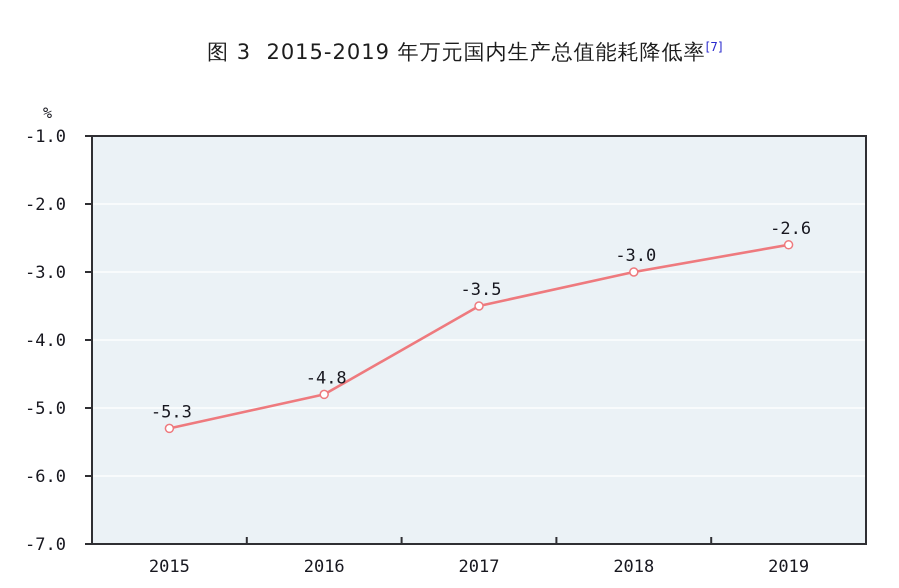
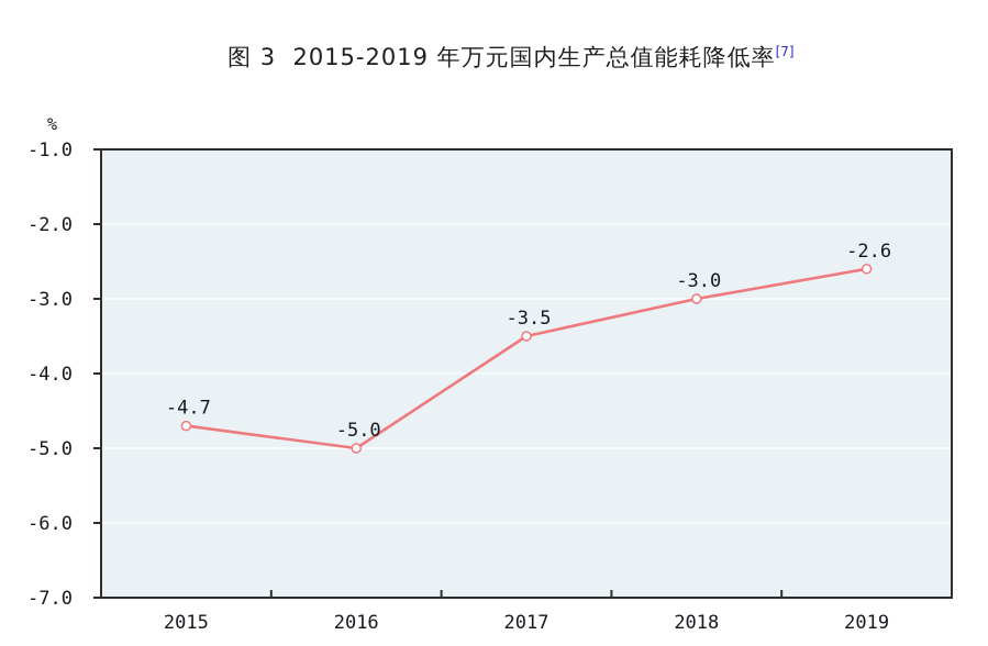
2015: -5.3 -> -4.7
2016: -4.8 -> -5.0
